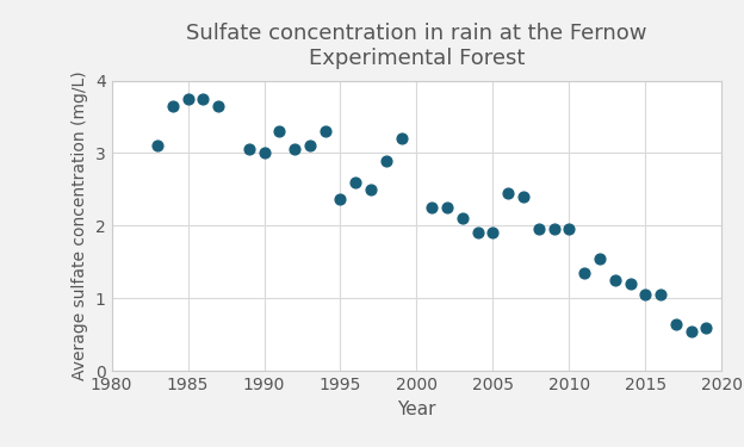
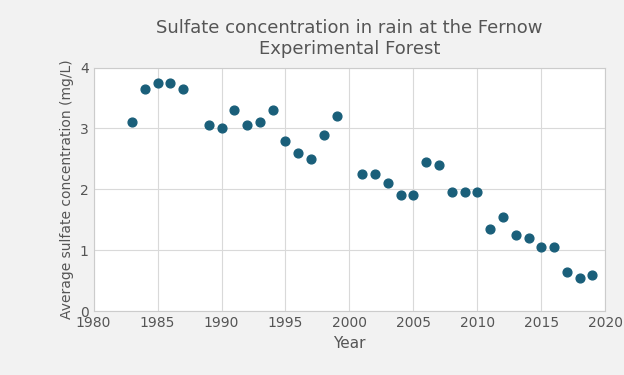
1995: 2.36 -> 2.80
